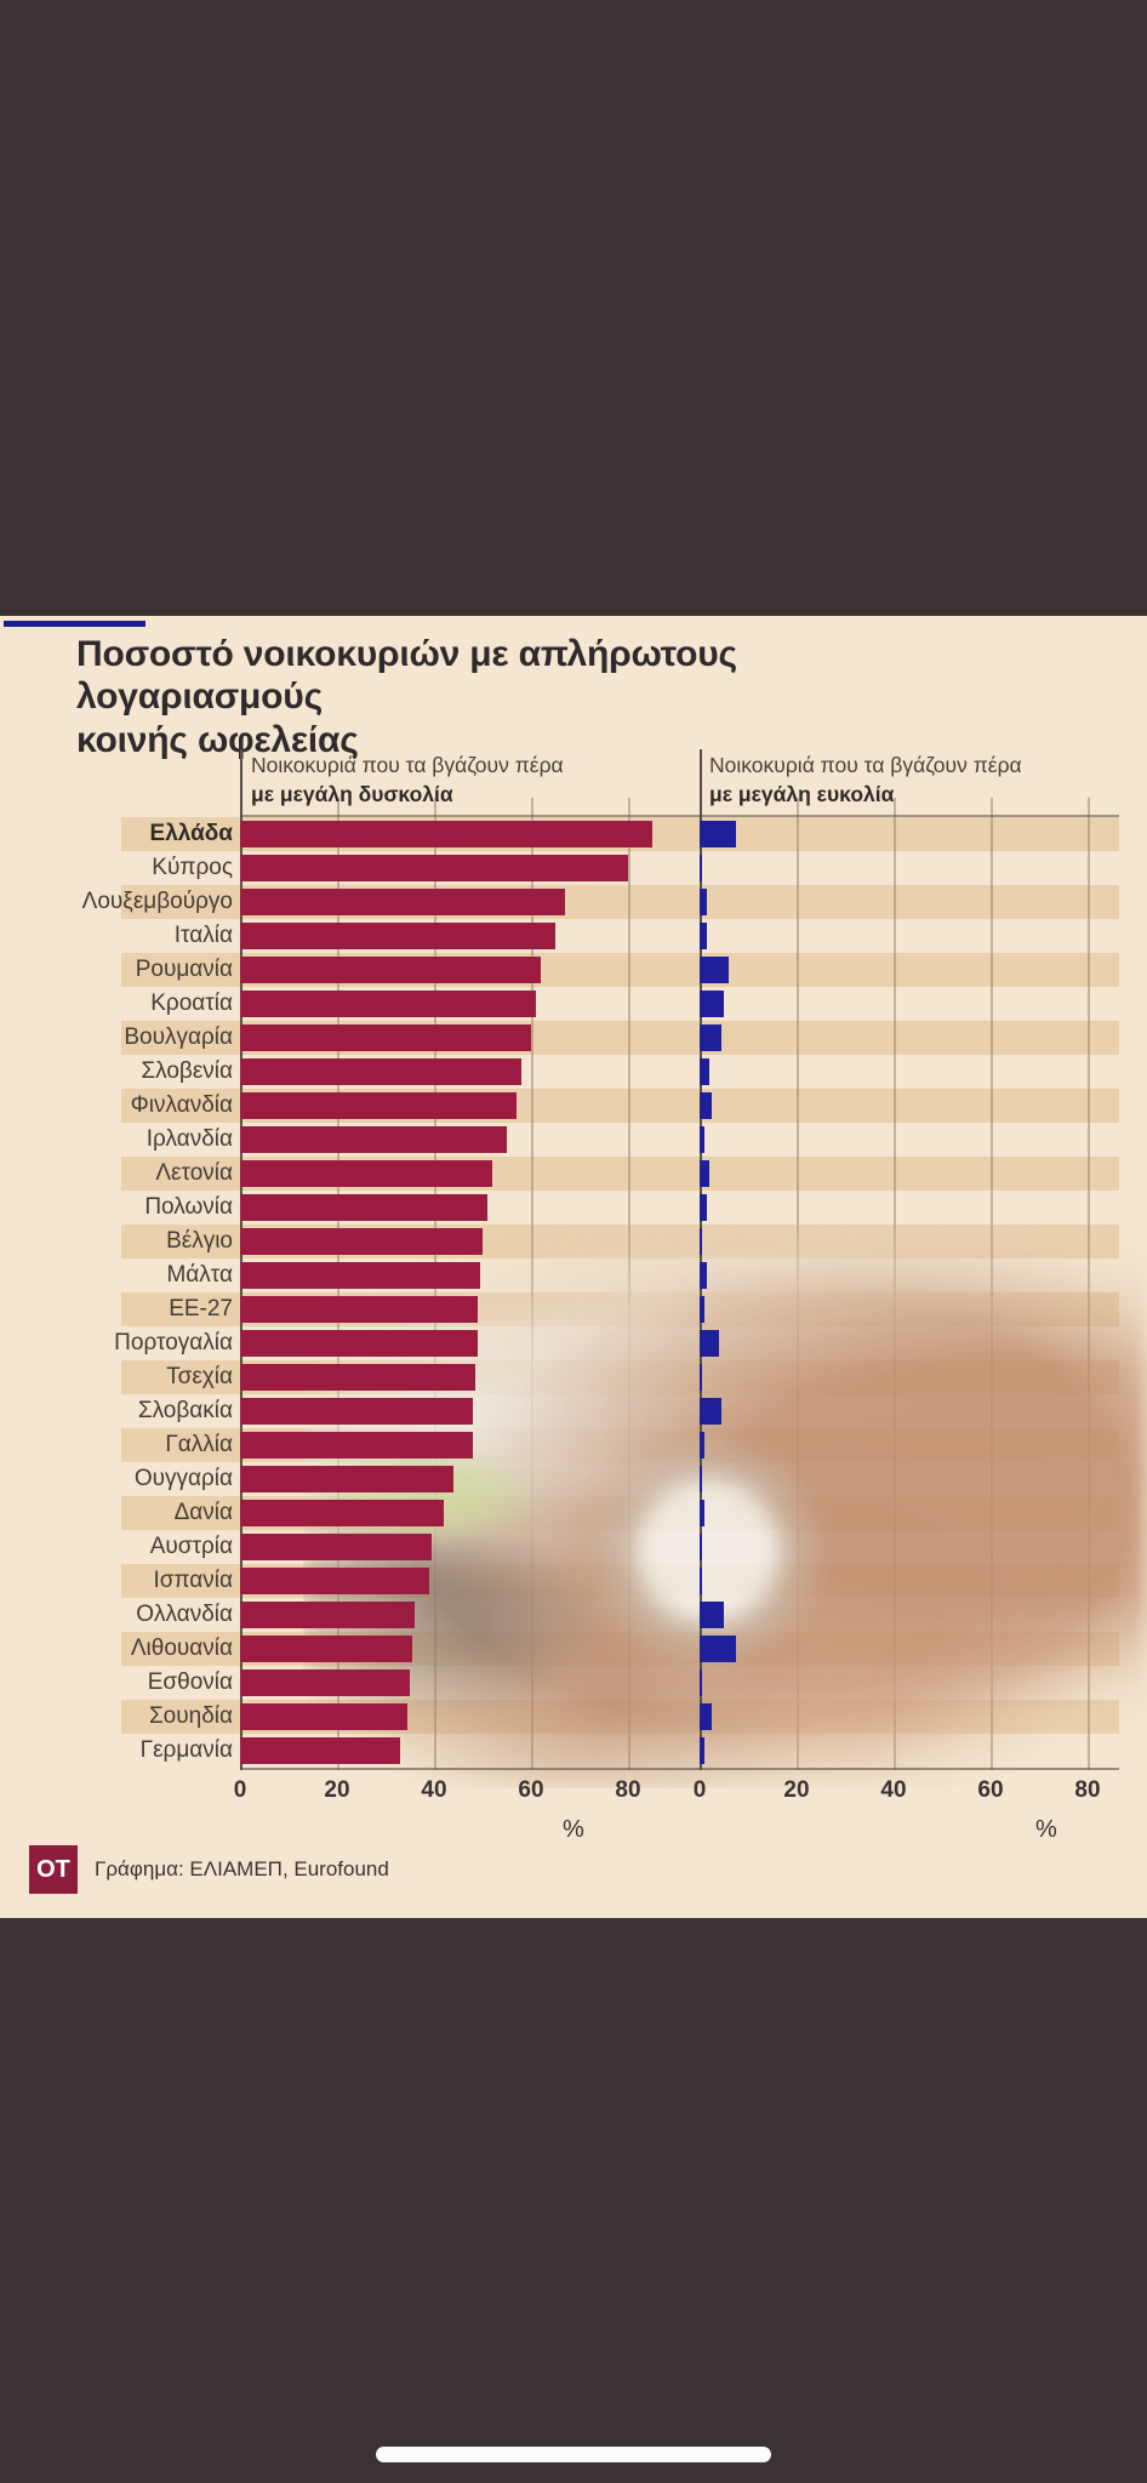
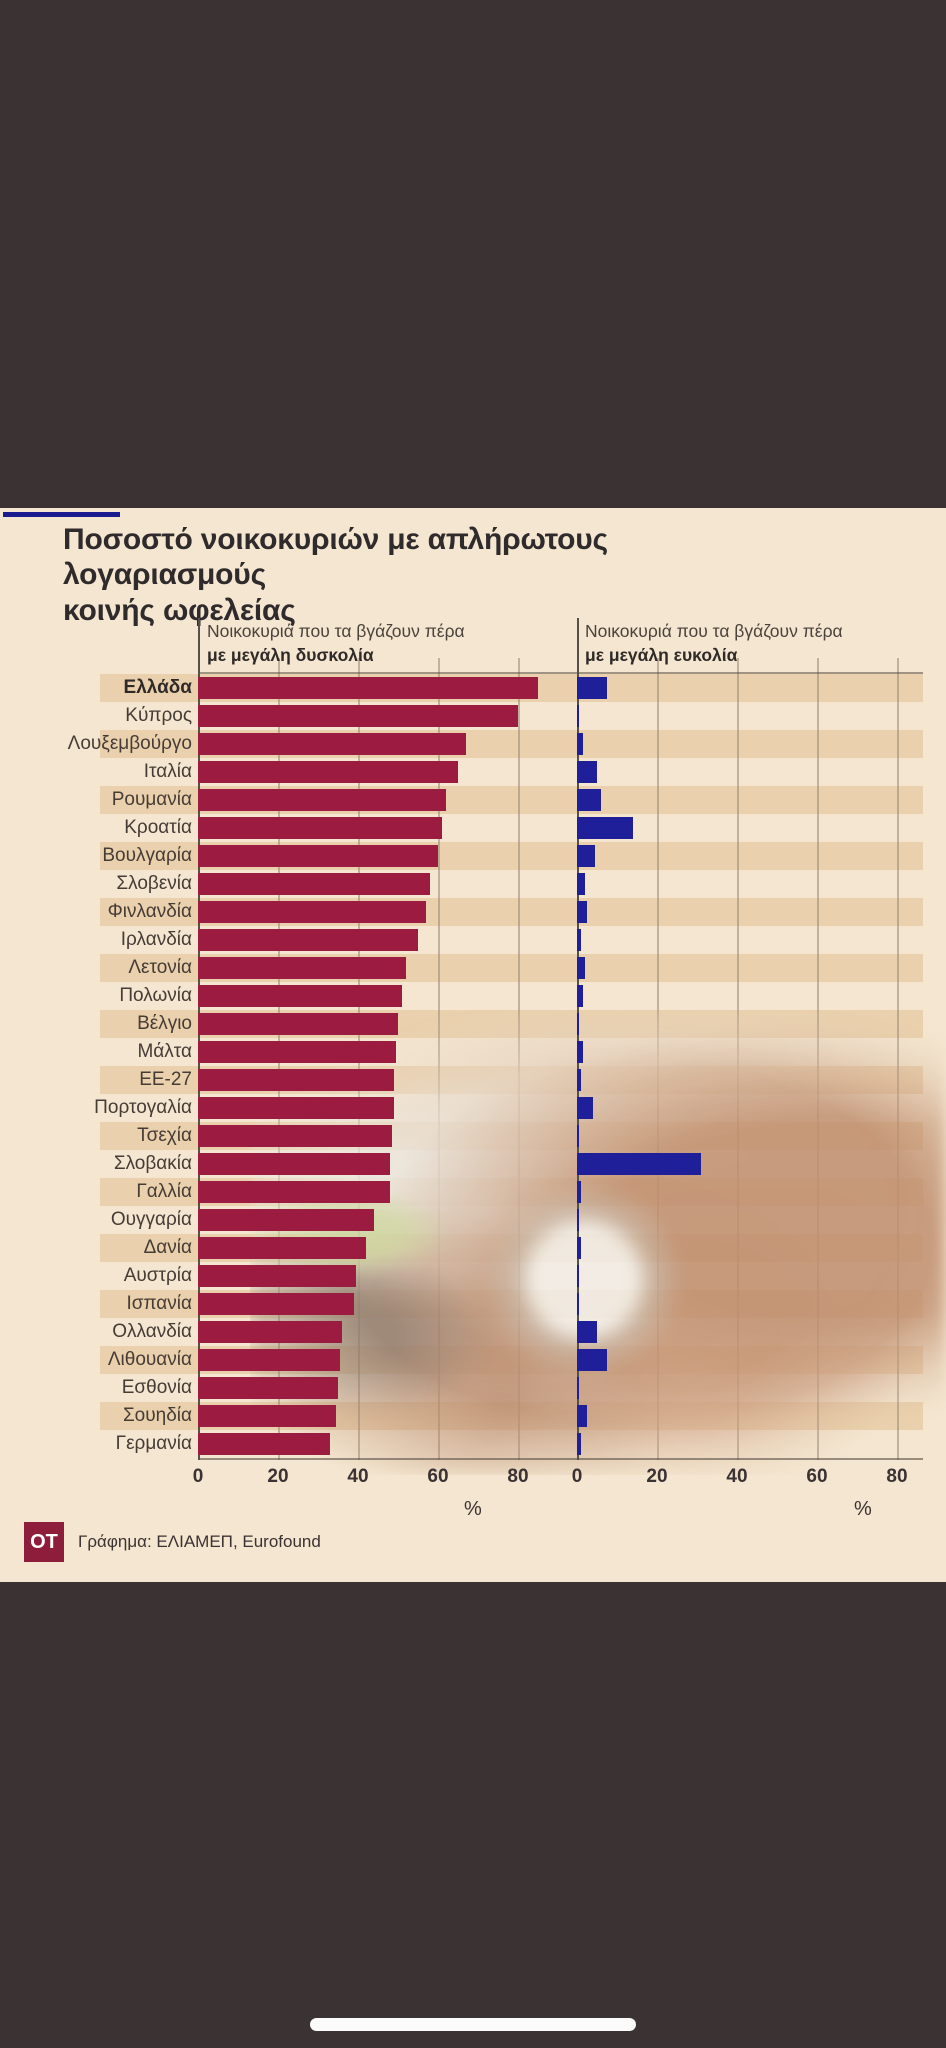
Νοικοκυριά που τα βγάζουν πέρα με μεγάλη ευκολία/Ιταλία: 2 -> 5
Νοικοκυριά που τα βγάζουν πέρα με μεγάλη ευκολία/Κροατία: 5 -> 14
Νοικοκυριά που τα βγάζουν πέρα με μεγάλη ευκολία/Σλοβακία: 4 -> 31
